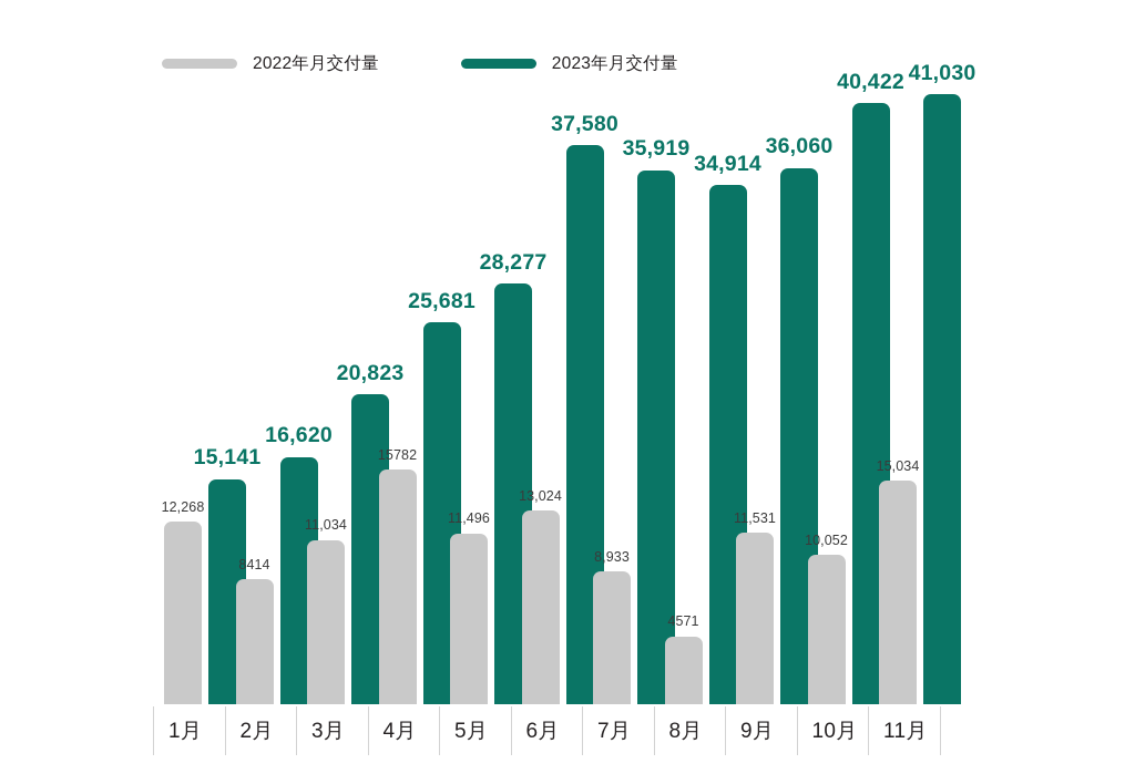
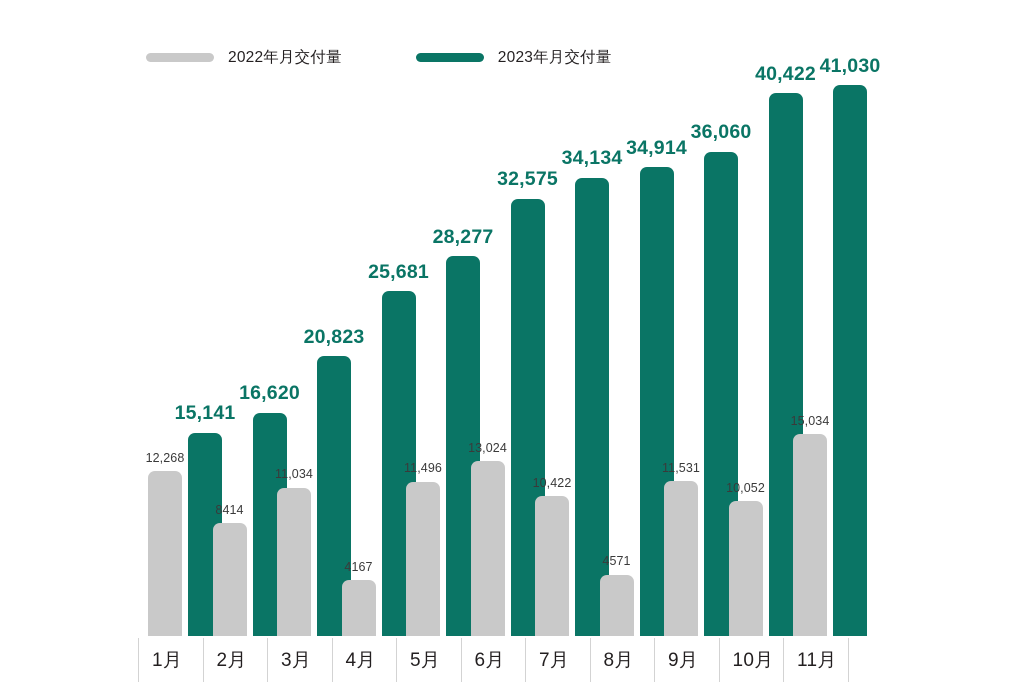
2022年月交付量/4月: 15782 -> 4167
2023年月交付量/6月: 37,580 -> 32,575
2022年月交付量/7月: 8,933 -> 10,422
2023年月交付量/7月: 35,919 -> 34,134
